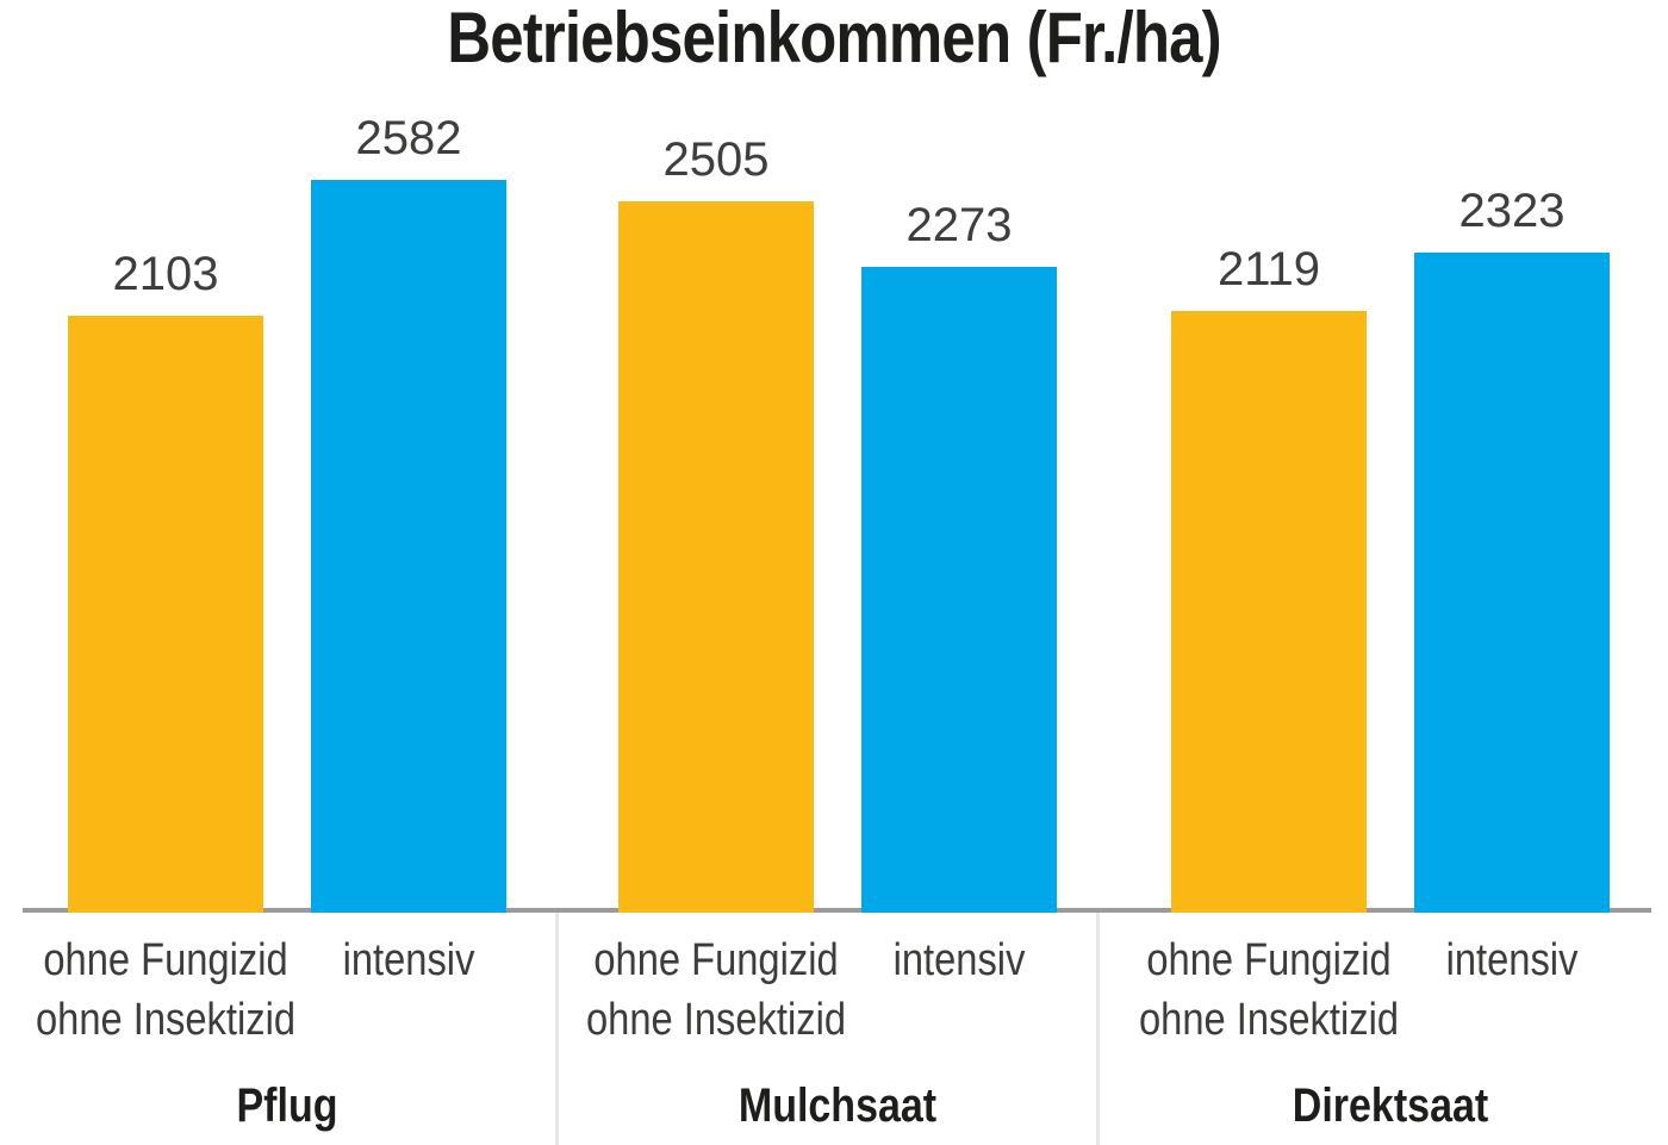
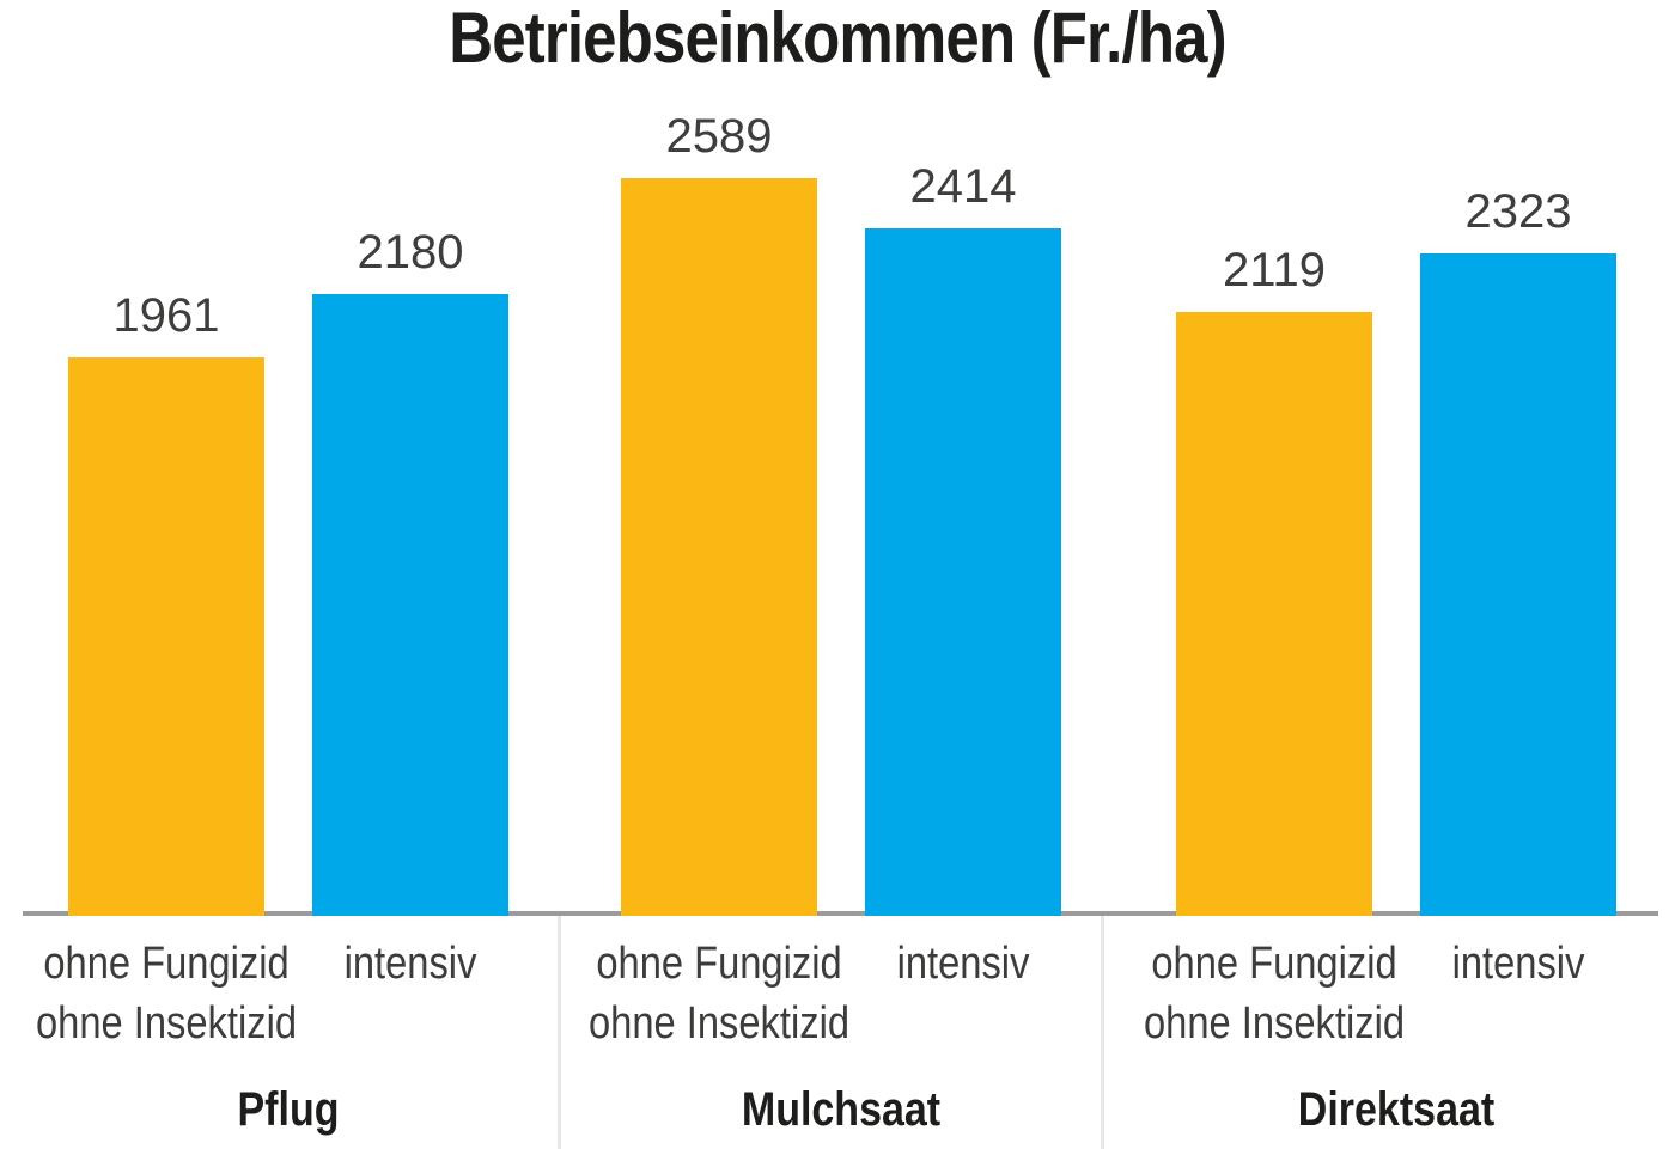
ohne Fungizid ohne Insektizid/Pflug: 2103 -> 1961
intensiv/Pflug: 2582 -> 2180
ohne Fungizid ohne Insektizid/Mulchsaat: 2505 -> 2589
intensiv/Mulchsaat: 2273 -> 2414
